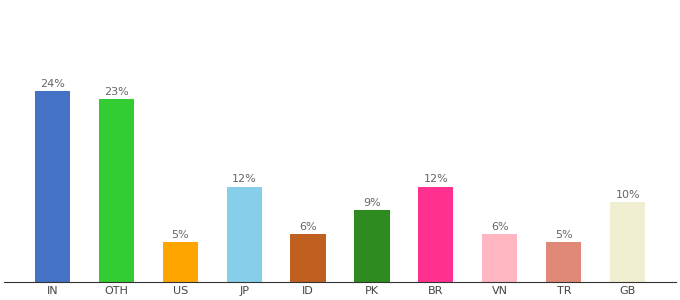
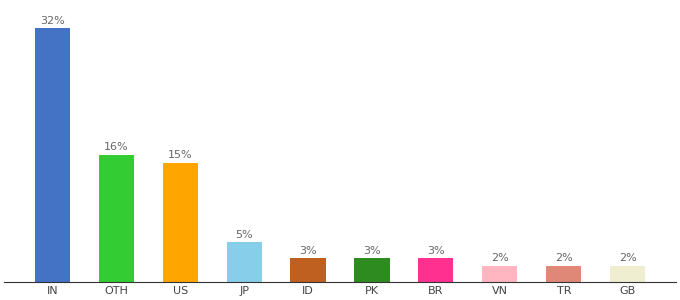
IN: 24% -> 32%
OTH: 23% -> 16%
US: 5% -> 15%
JP: 12% -> 5%
ID: 6% -> 3%
PK: 9% -> 3%
BR: 12% -> 3%
VN: 6% -> 2%
TR: 5% -> 2%
GB: 10% -> 2%
